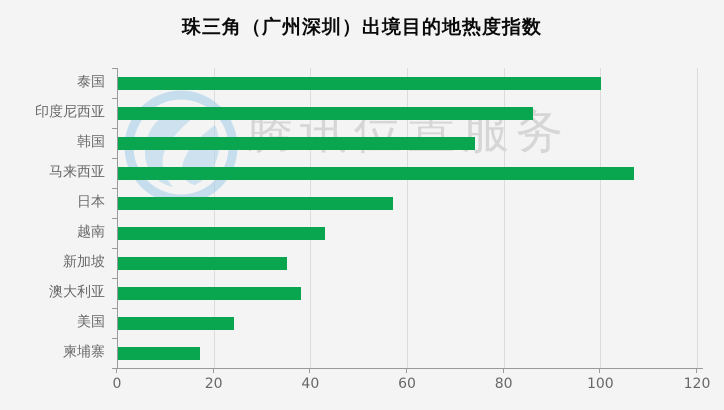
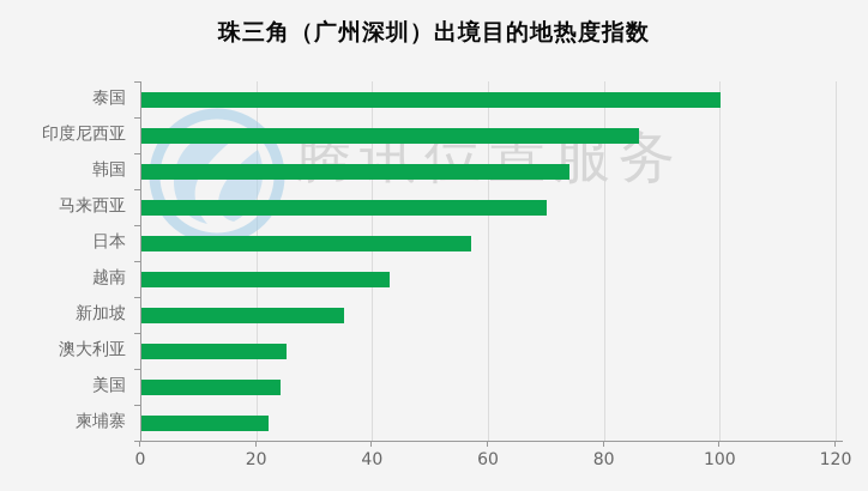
马来西亚: 107 -> 70
澳大利亚: 38 -> 25
柬埔寨: 17 -> 22
